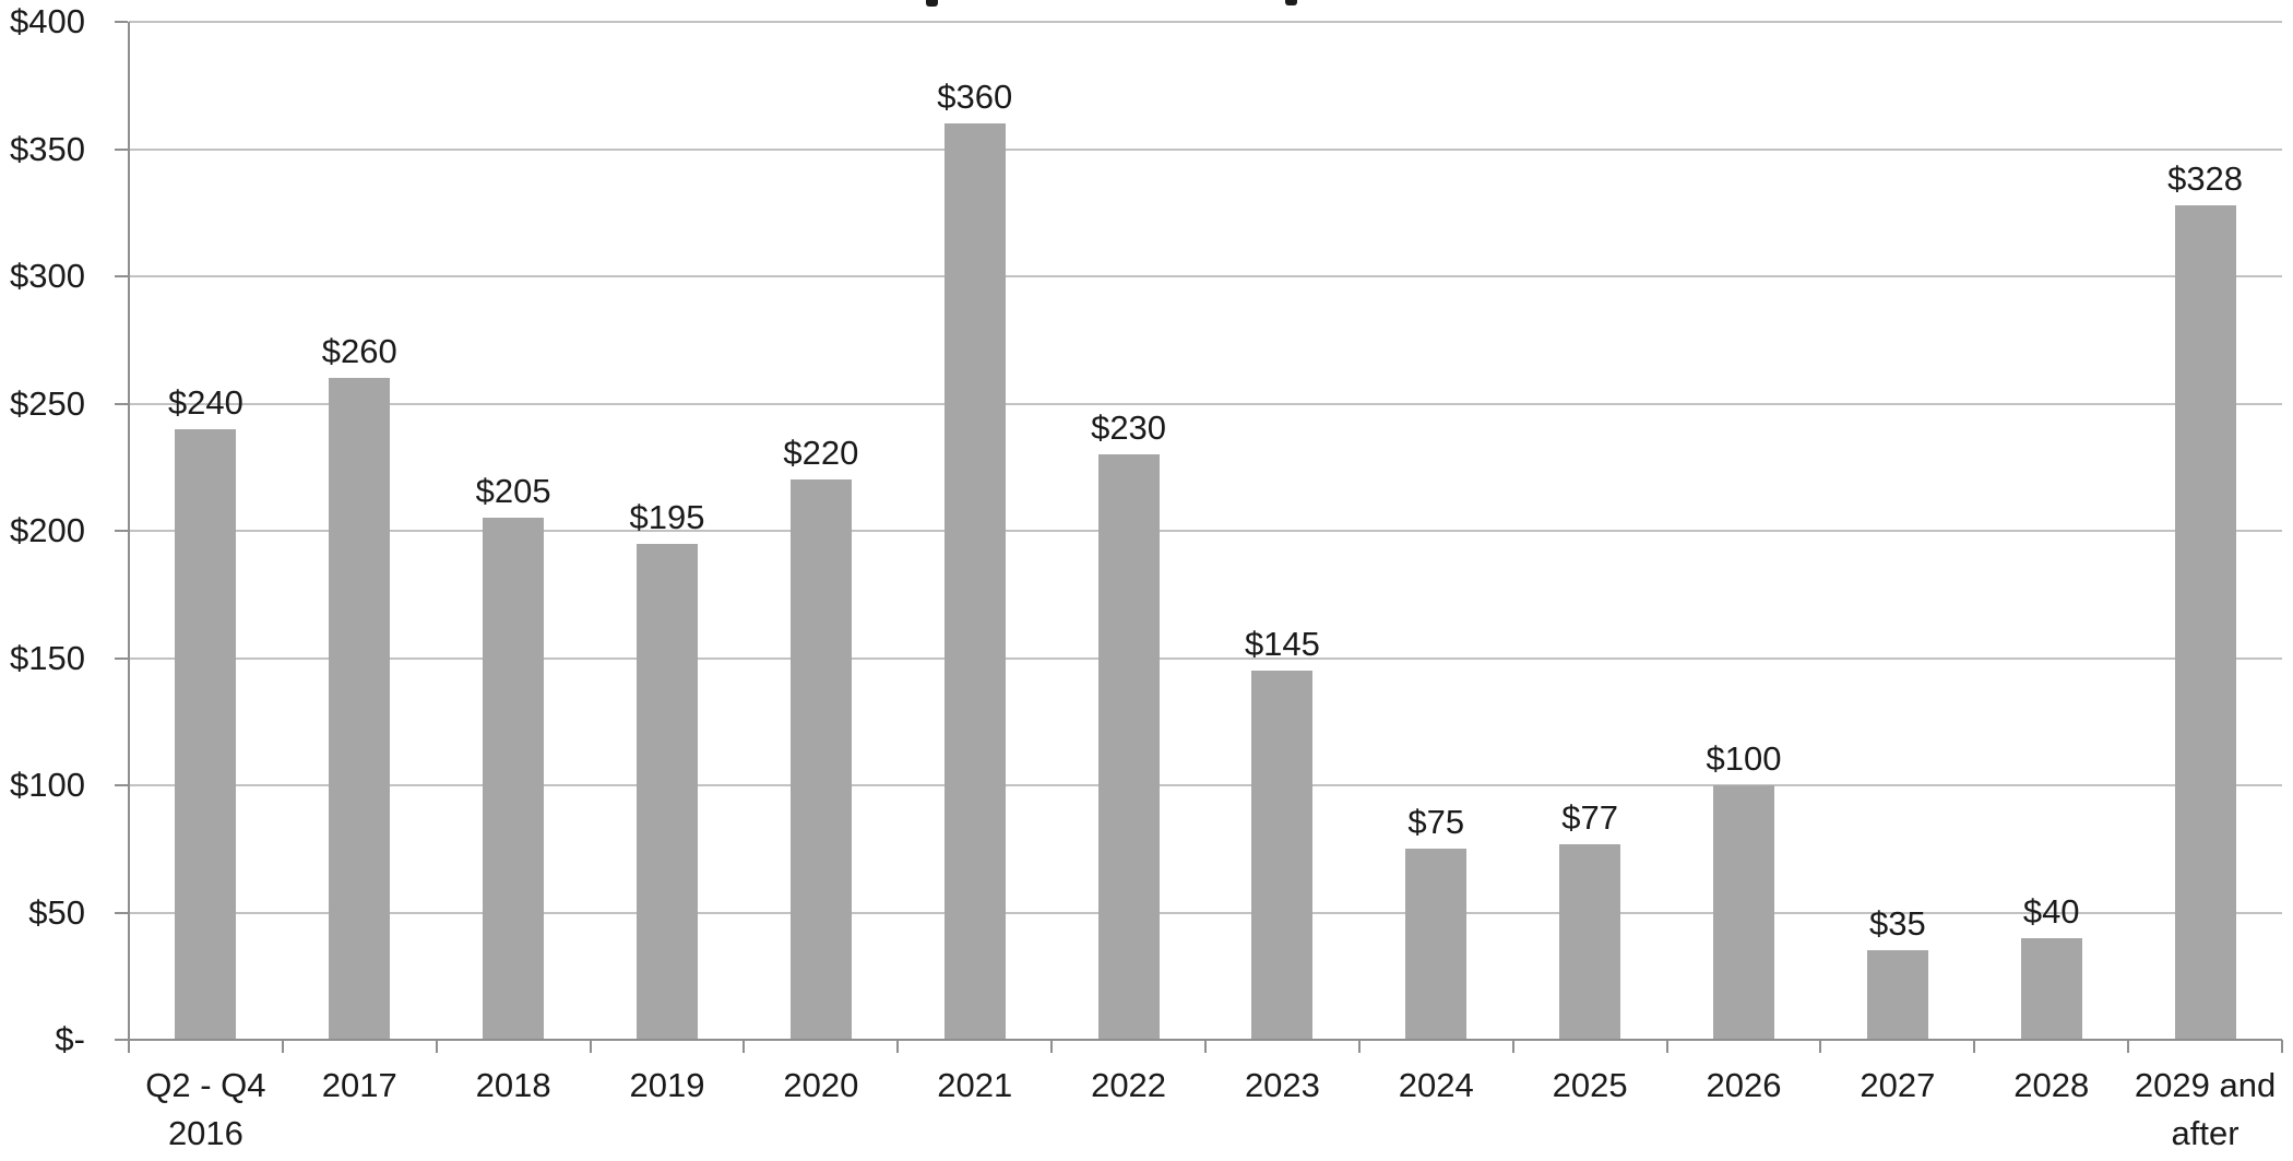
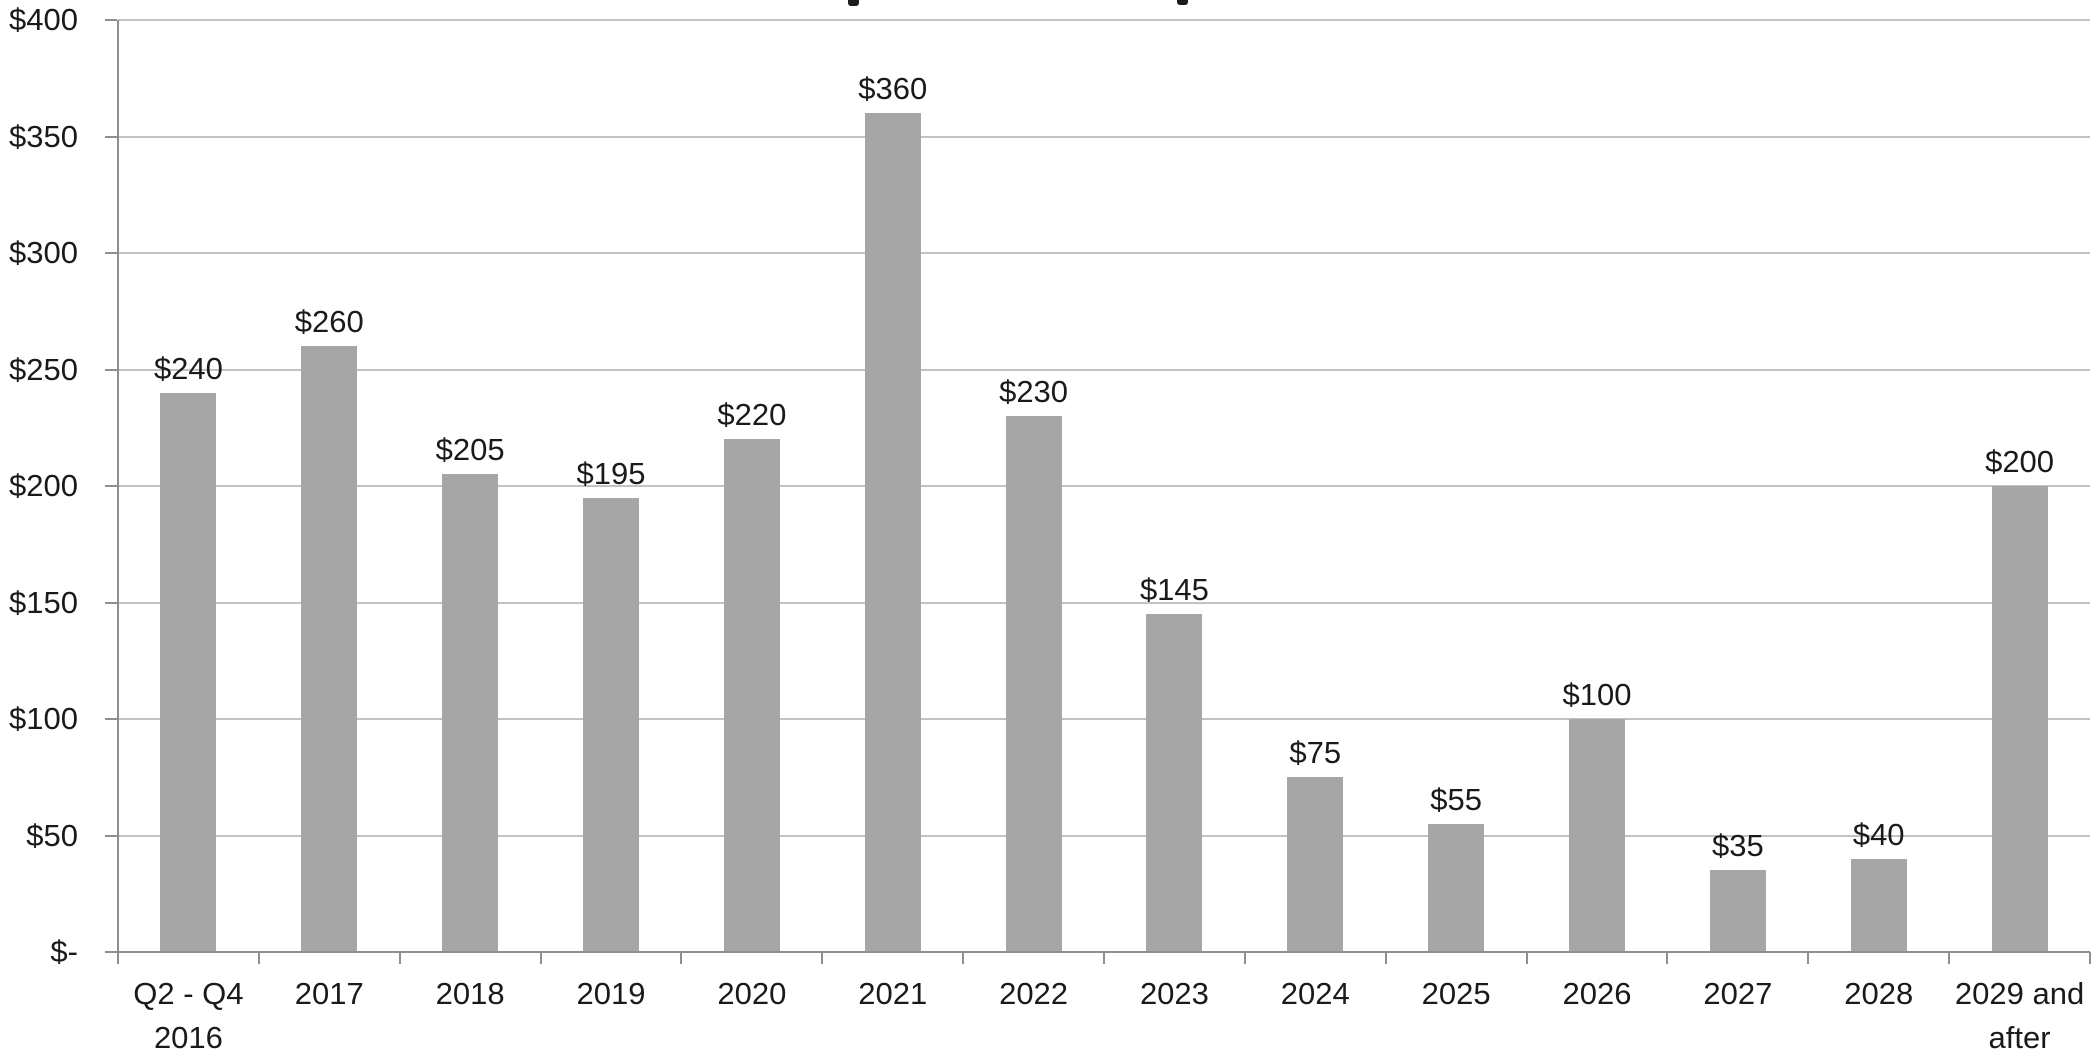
2025: $77 -> $55
2029 and after: $328 -> $200
